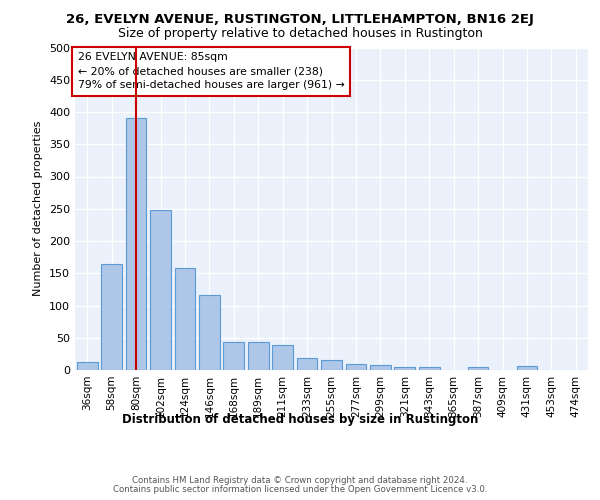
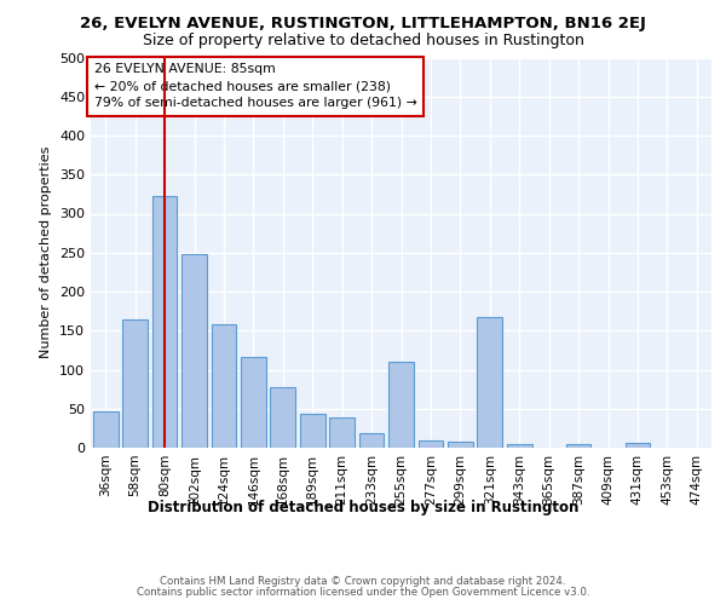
36sqm: 13 -> 46
80sqm: 390 -> 322
168sqm: 43 -> 78
255sqm: 15 -> 110
321sqm: 5 -> 168
